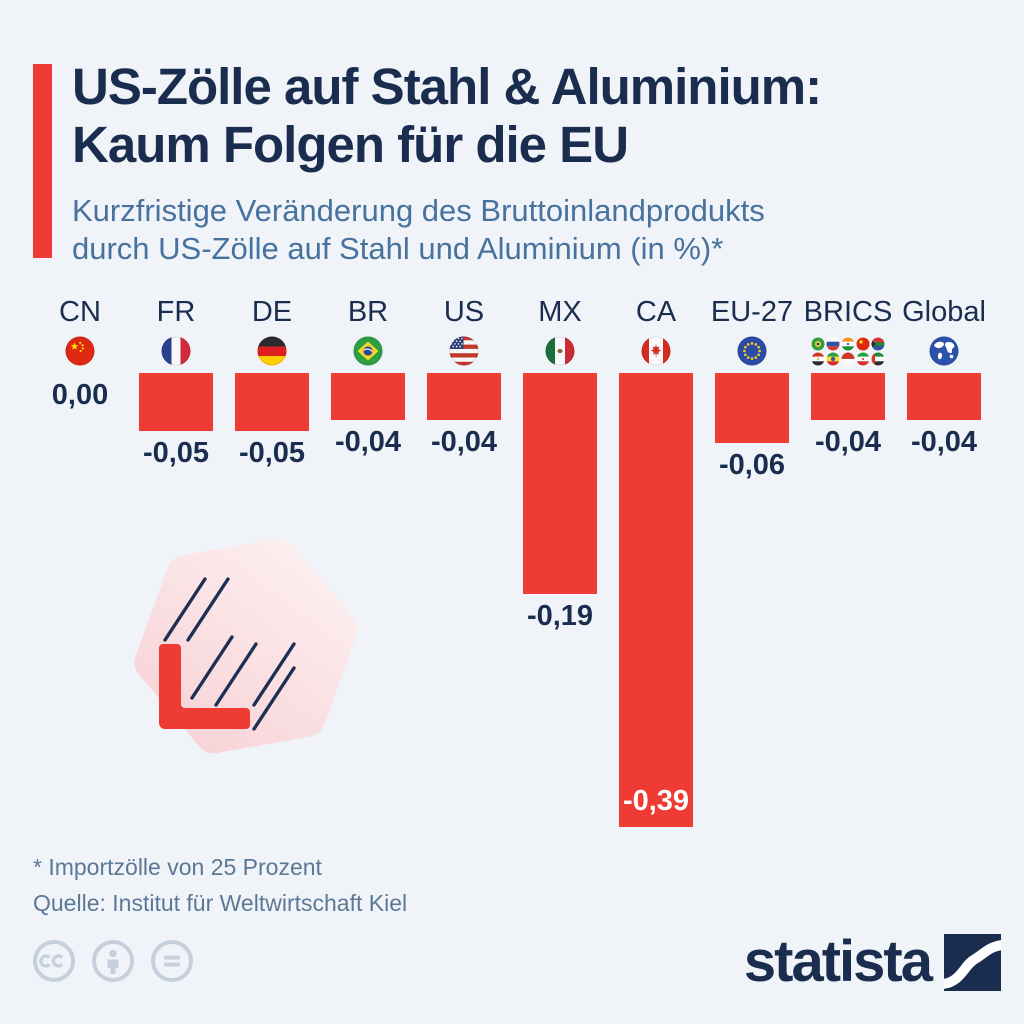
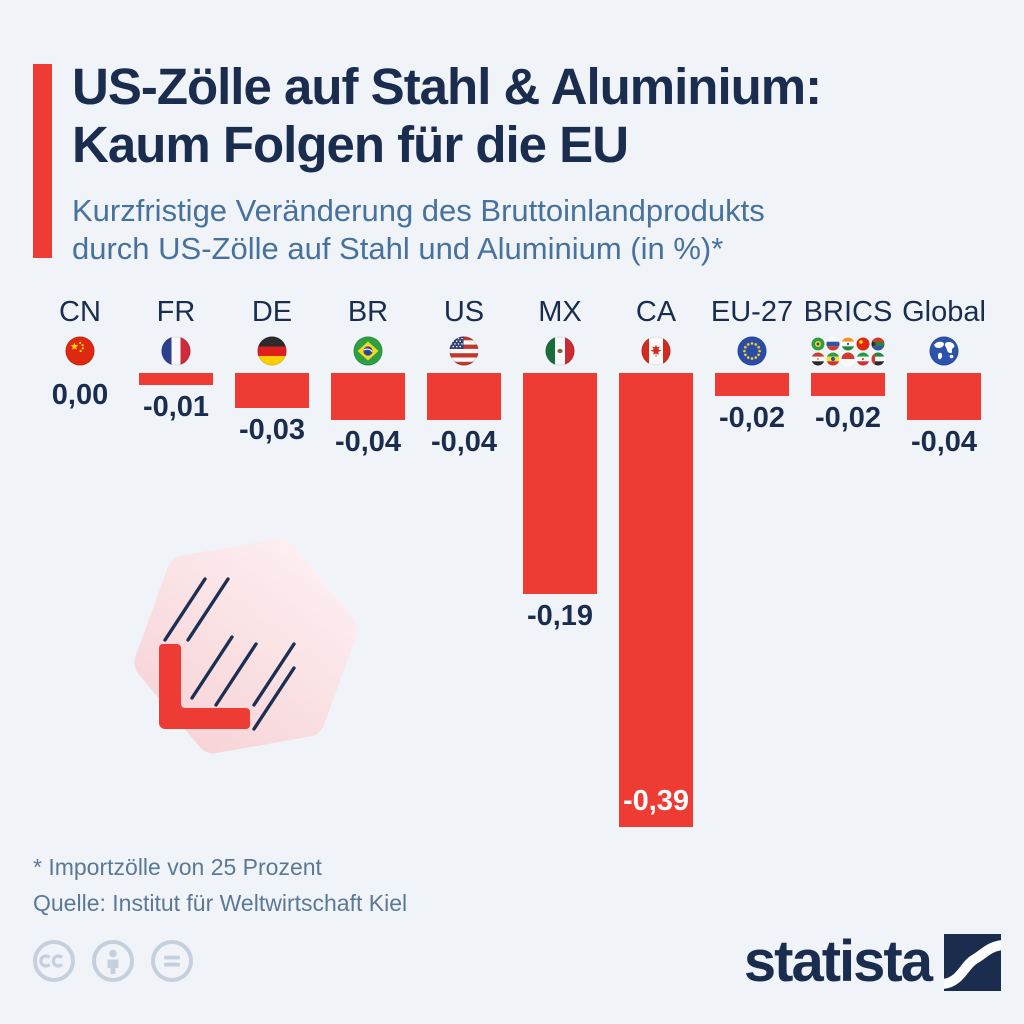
FR: -0,05 -> -0,01
DE: -0,05 -> -0,03
EU-27: -0,06 -> -0,02
BRICS: -0,04 -> -0,02
